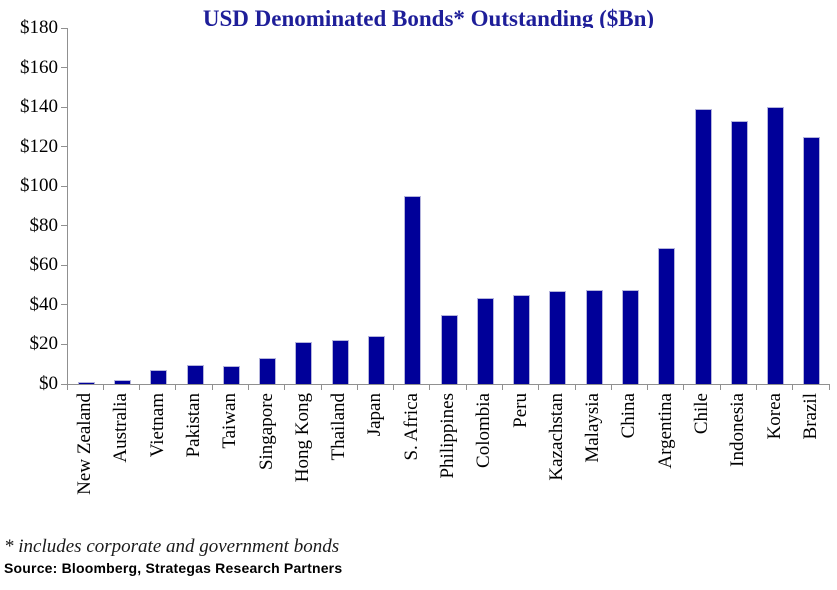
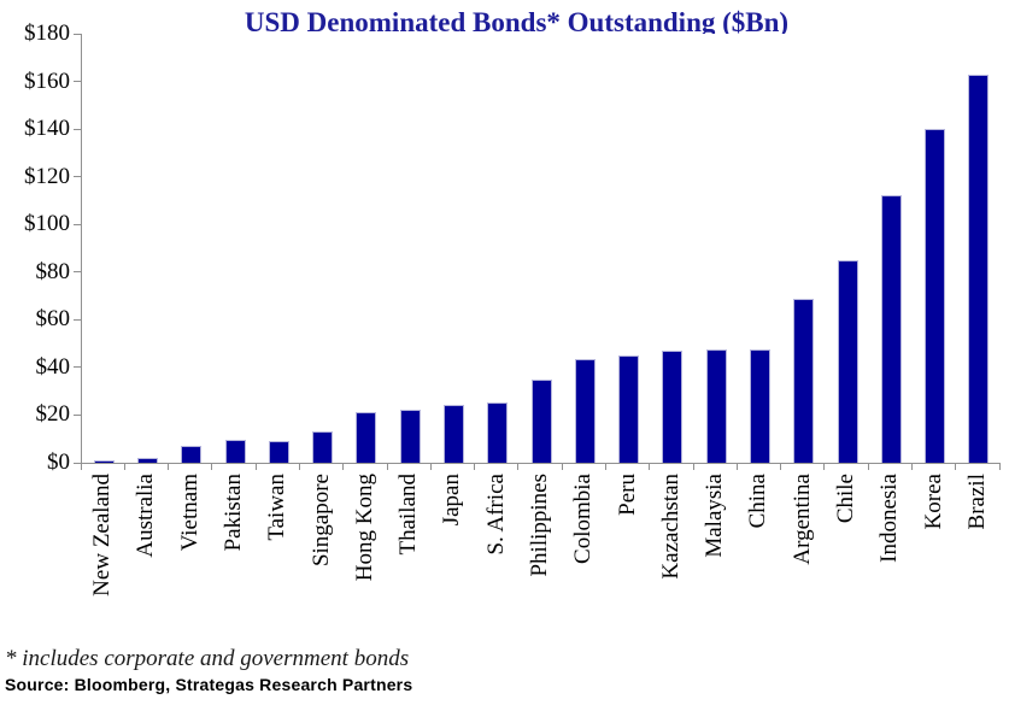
S. Africa: $95 -> $26
Chile: $139 -> $85
Indonesia: $133 -> $112
Brazil: $125 -> $163
